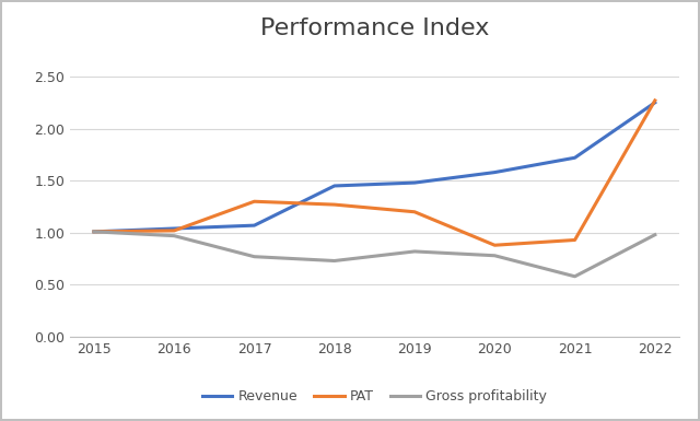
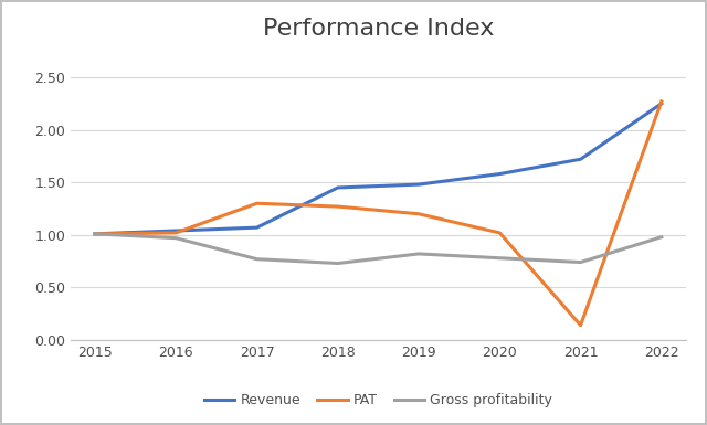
PAT/2020: 0.88 -> 1.02
PAT/2021: 0.93 -> 0.14
Gross profitability/2021: 0.58 -> 0.74
